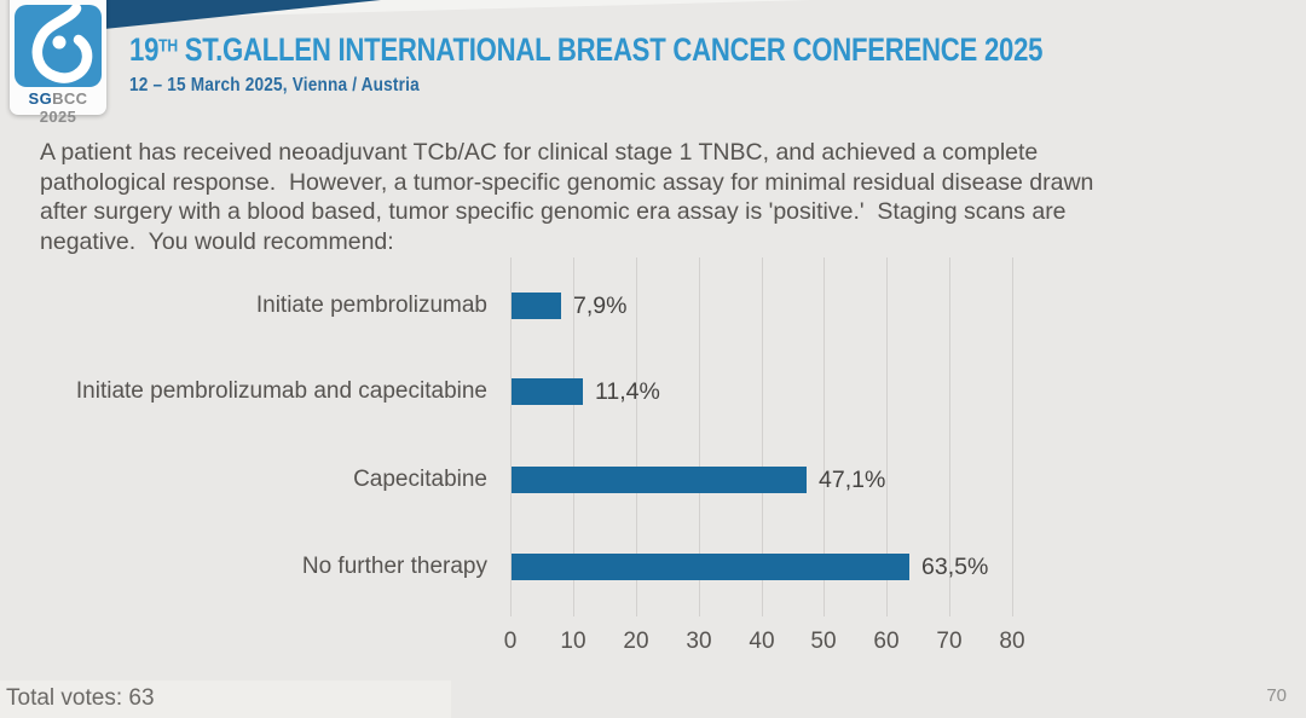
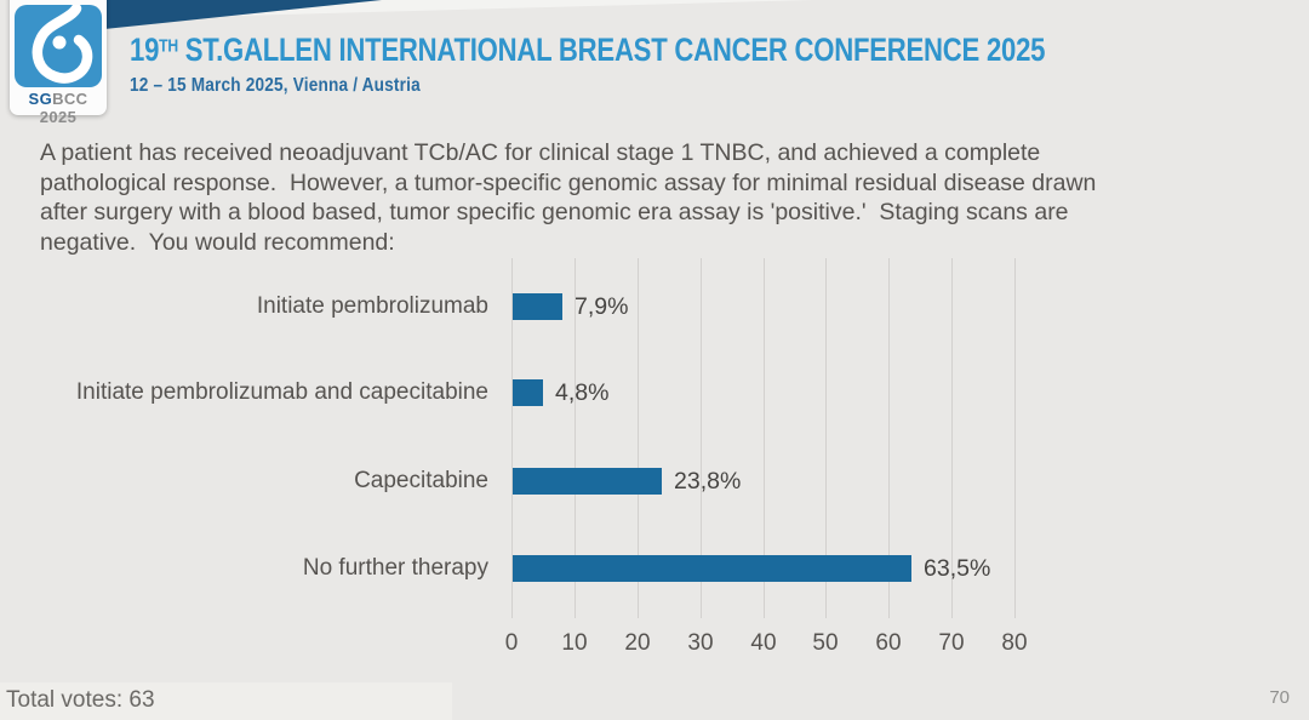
Initiate pembrolizumab and capecitabine: 11,4% -> 4,8%
Capecitabine: 47,1% -> 23,8%
